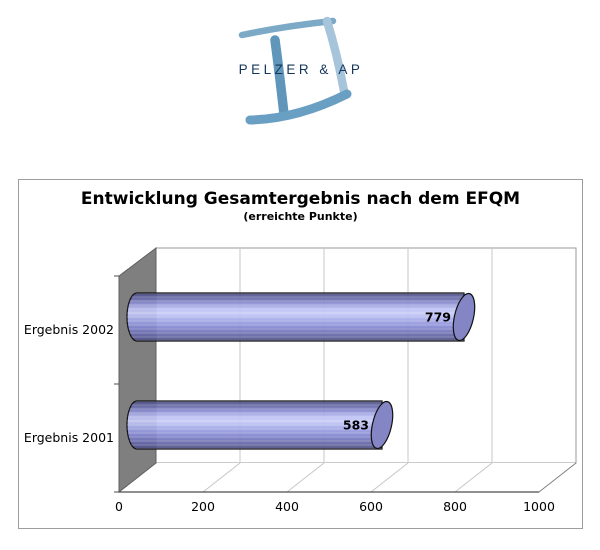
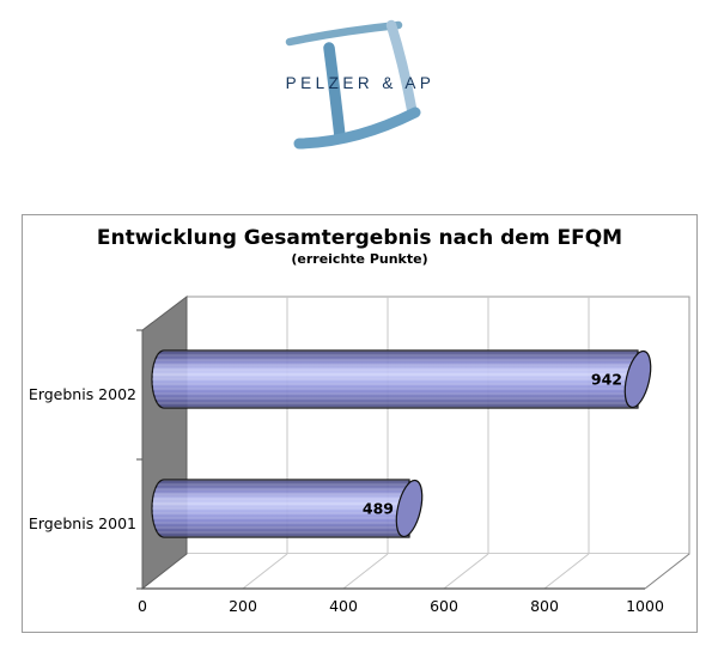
Ergebnis 2002: 779 -> 942
Ergebnis 2001: 583 -> 489
